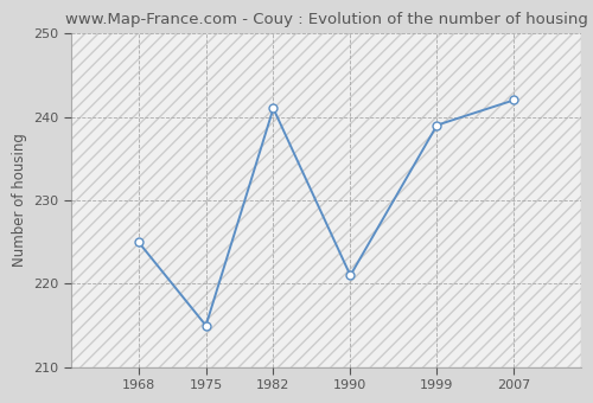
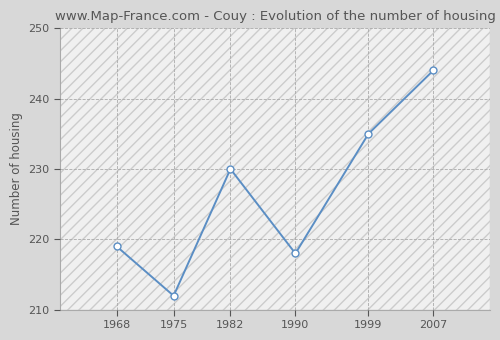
1968: 225 -> 219
1975: 215 -> 212
1982: 241 -> 230
1990: 221 -> 218
1999: 239 -> 235
2007: 242 -> 244
